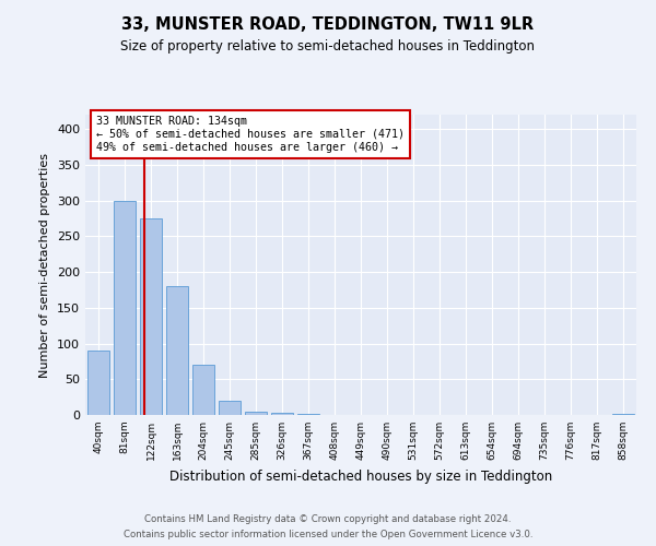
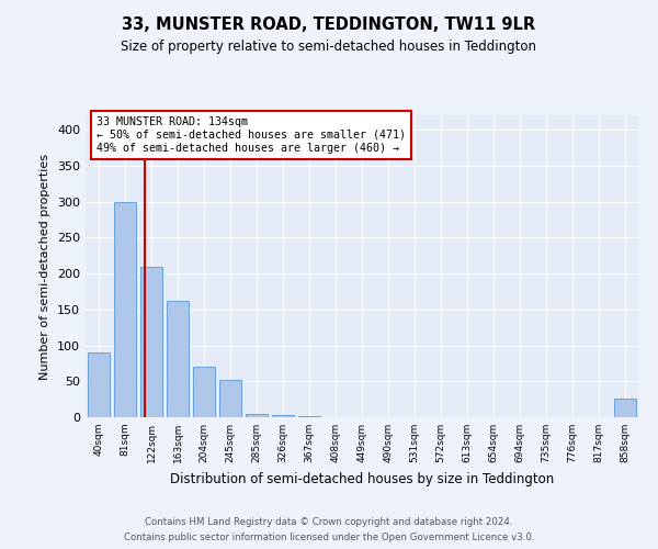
122sqm: 275 -> 210
163sqm: 180 -> 162
245sqm: 20 -> 52
858sqm: 1 -> 26
